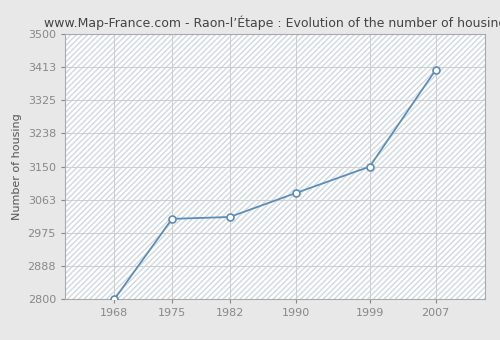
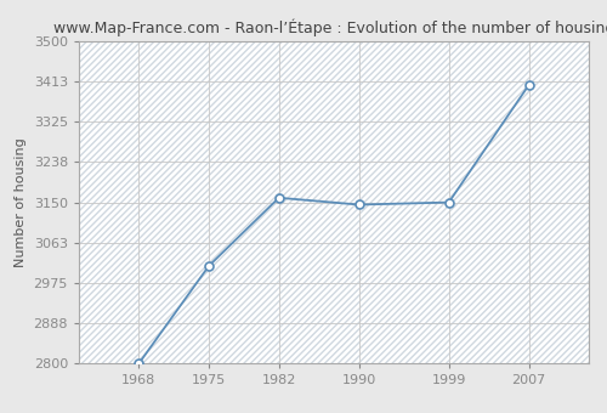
1982: 3017 -> 3160
1990: 3080 -> 3145
